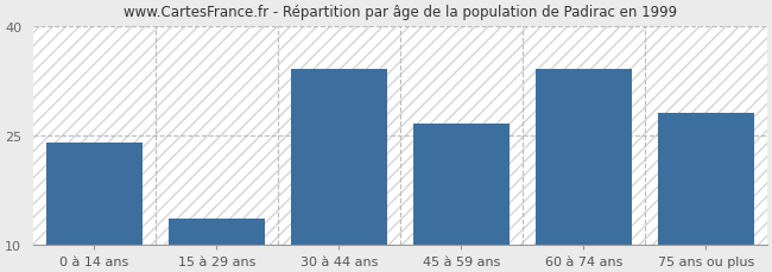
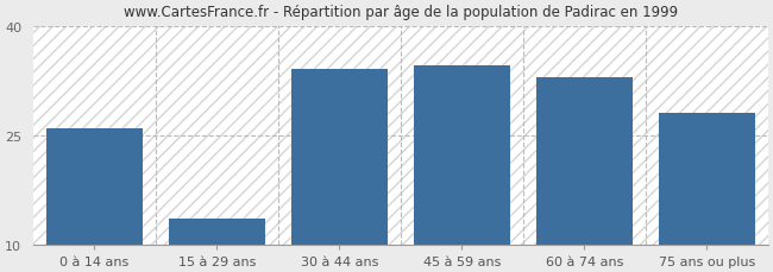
0 à 14 ans: 24.0 -> 26.0
45 à 59 ans: 26.6 -> 34.5
60 à 74 ans: 34.0 -> 33.0
